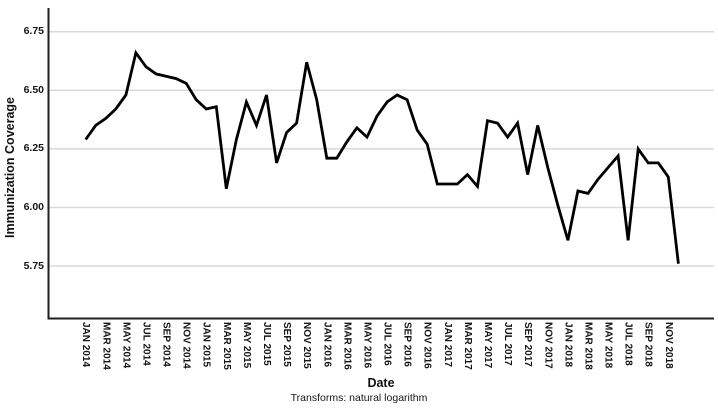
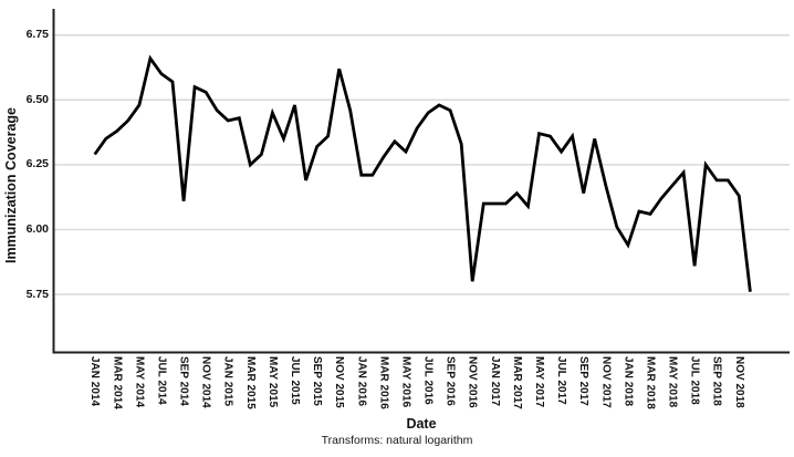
SEP 2014: 6.56 -> 6.11
MAR 2015: 6.08 -> 6.25
NOV 2016: 6.27 -> 5.80
JAN 2018: 5.86 -> 5.94
